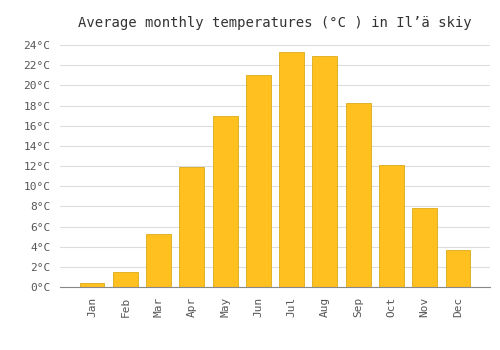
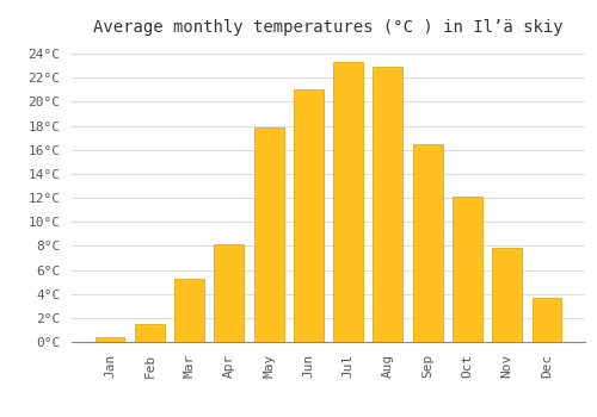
Apr: 11.9°C -> 8.1°C
May: 17.0°C -> 17.9°C
Sep: 18.3°C -> 16.5°C
